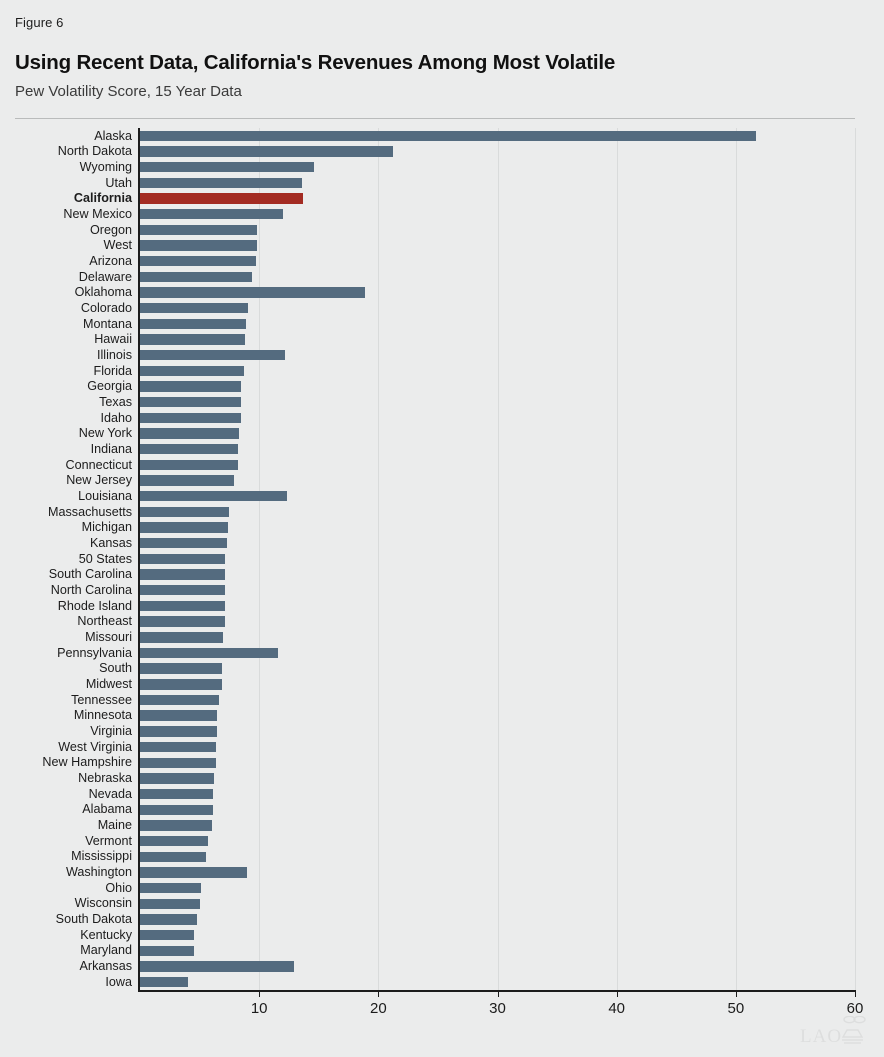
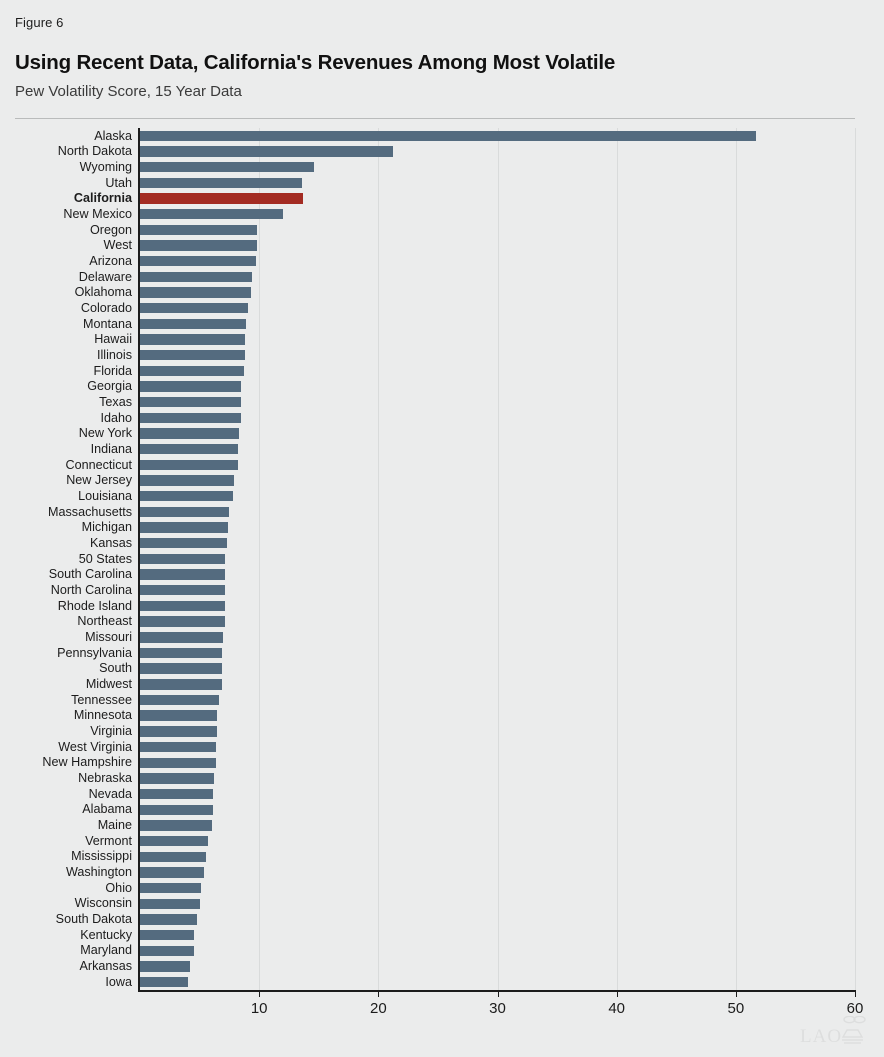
Oklahoma: 18.9 -> 9.3
Illinois: 12.2 -> 8.8
Louisiana: 12.3 -> 7.8
Pennsylvania: 11.6 -> 6.9
Washington: 9.0 -> 5.4
Arkansas: 12.9 -> 4.2
